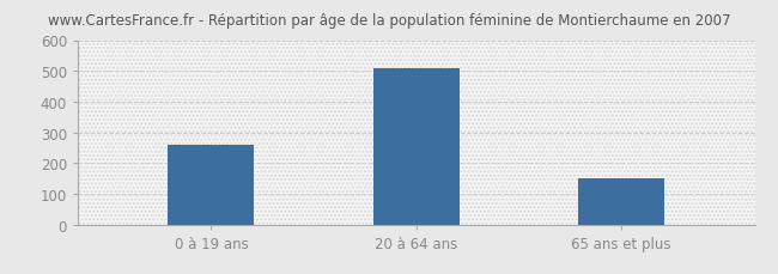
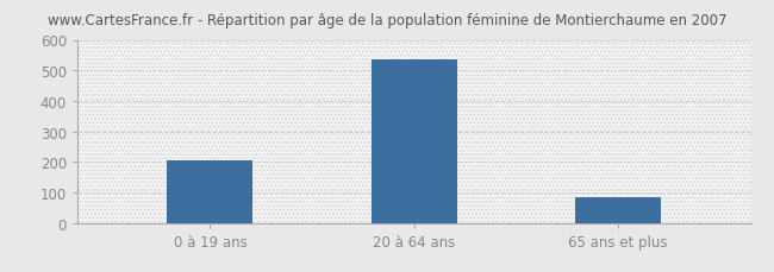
0 à 19 ans: 260 -> 205
20 à 64 ans: 510 -> 537
65 ans et plus: 150 -> 83
